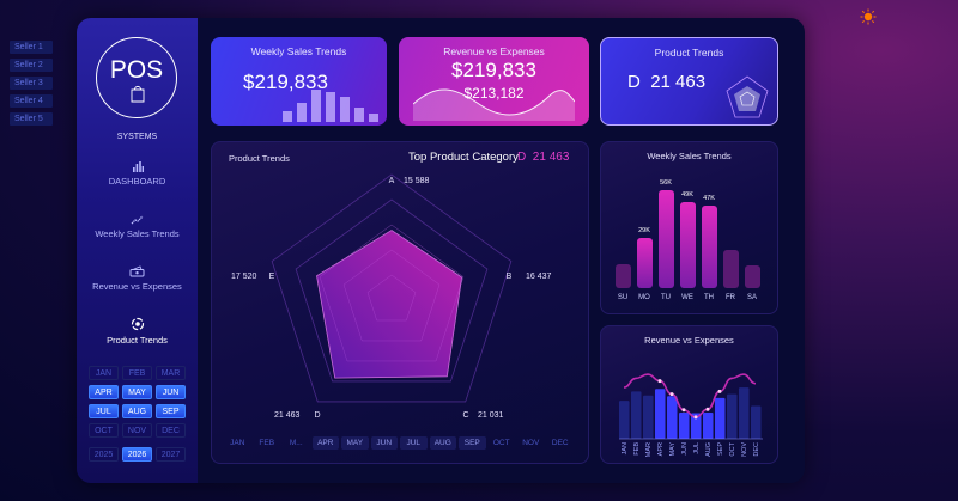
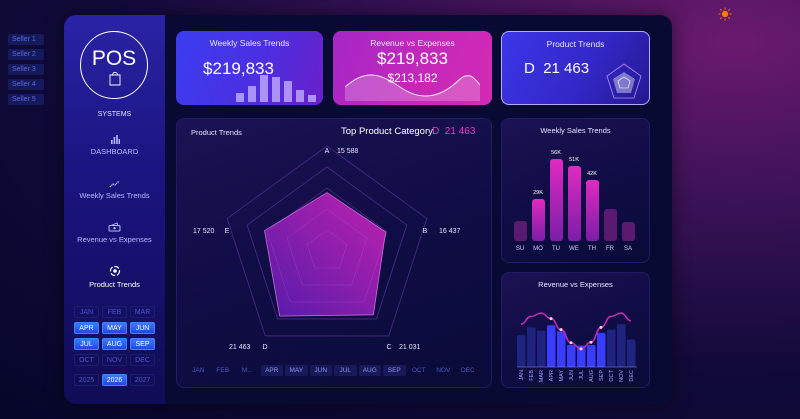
Weekly Sales Trends/WE: 49K -> 51K
Weekly Sales Trends/TH: 47K -> 42K
